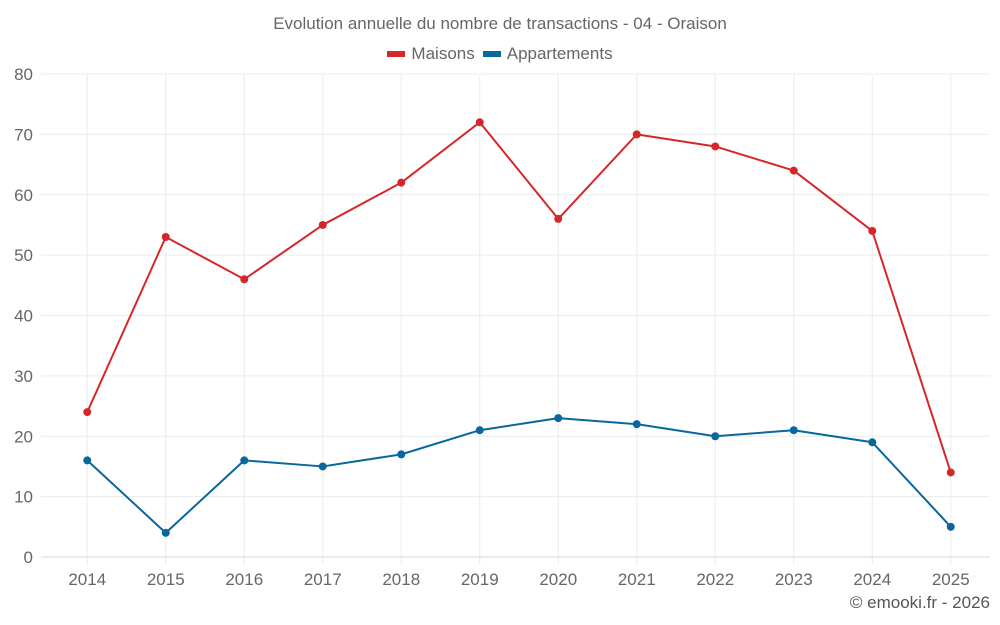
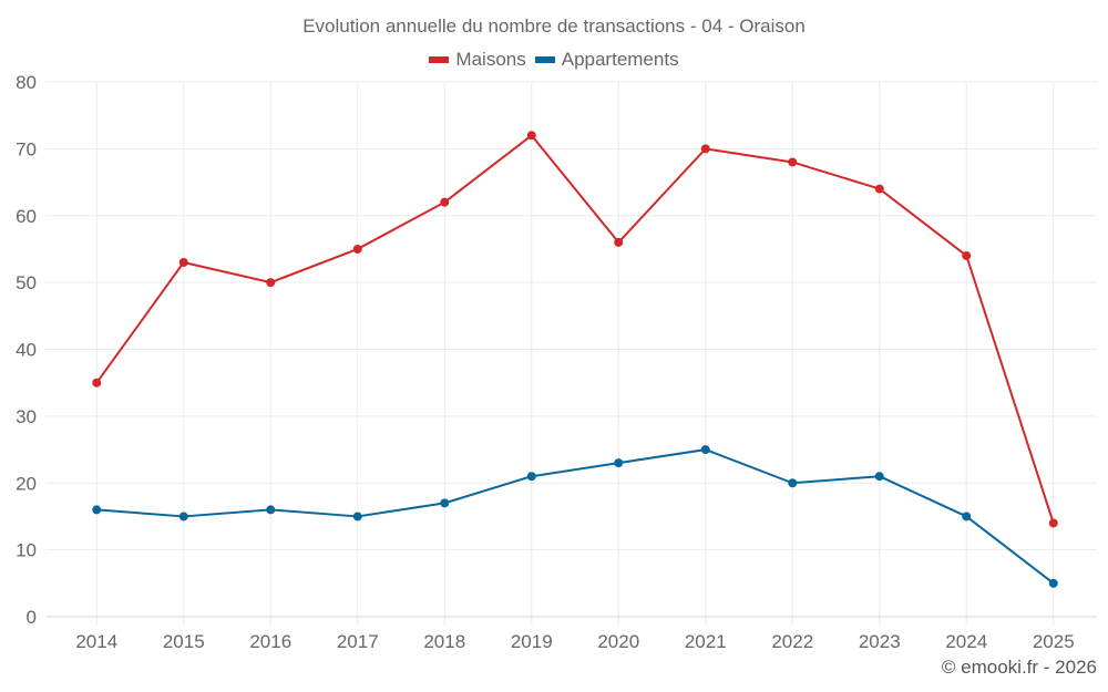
Maisons/2014: 24 -> 35
Appartements/2015: 4 -> 15
Maisons/2016: 46 -> 50
Appartements/2021: 22 -> 25
Appartements/2024: 19 -> 15
